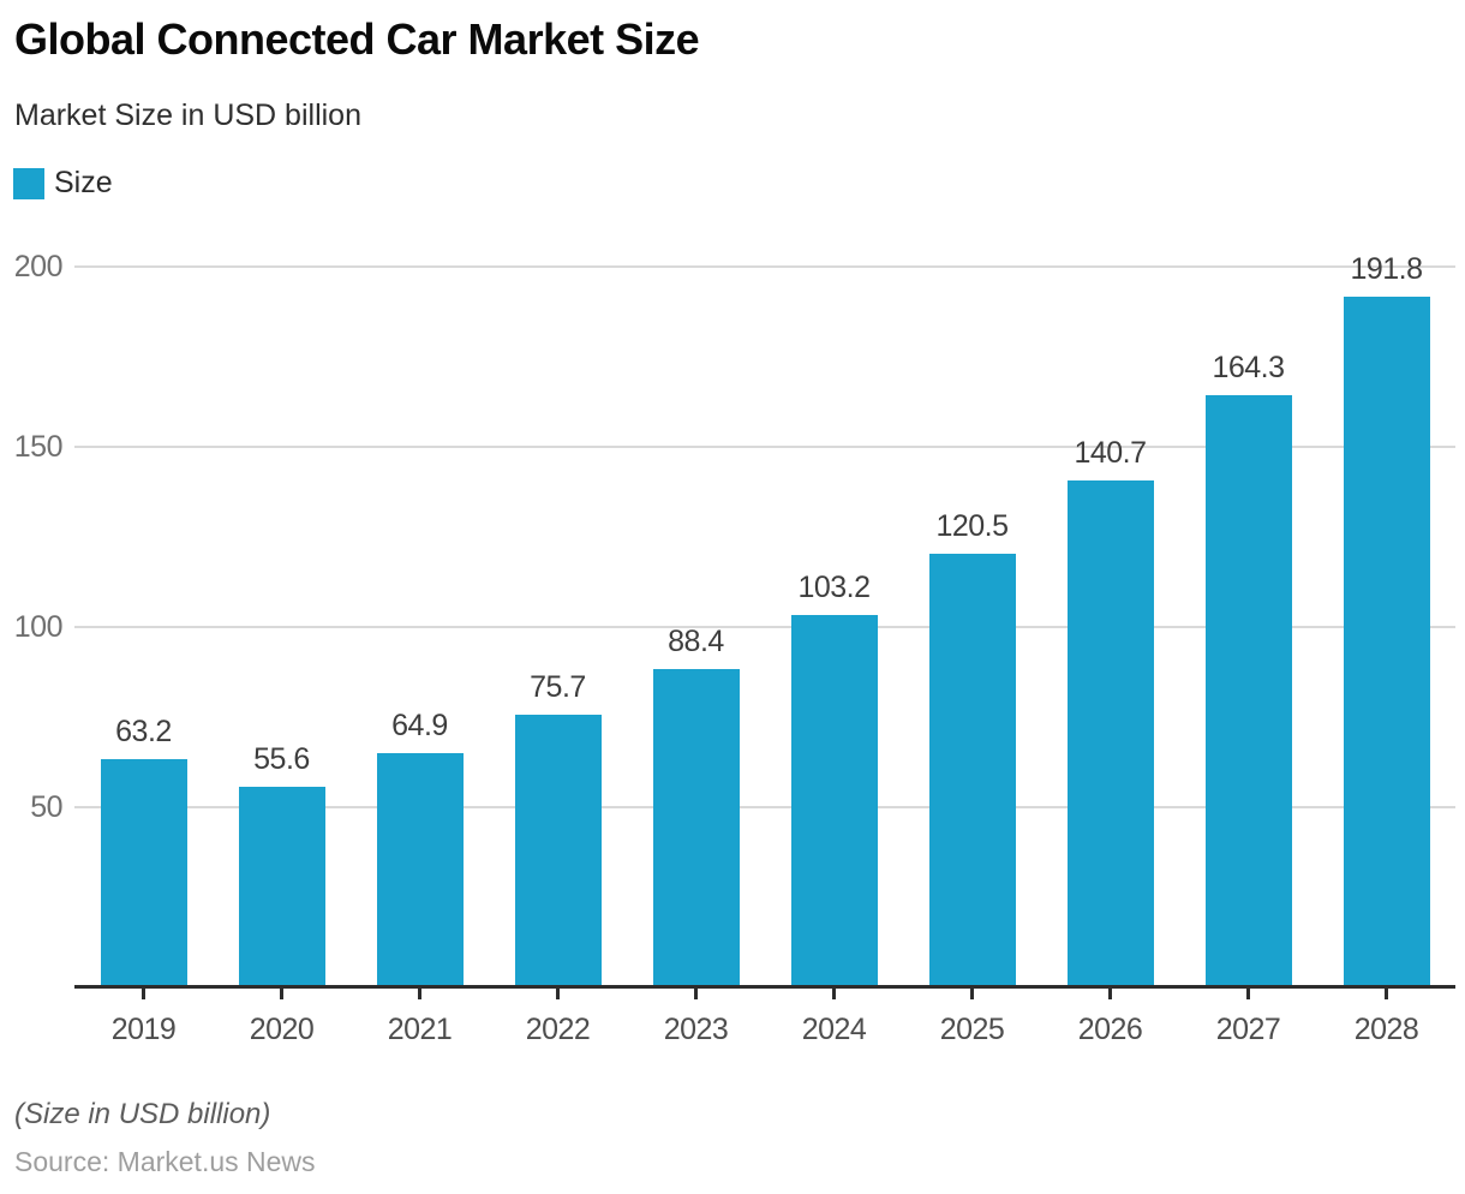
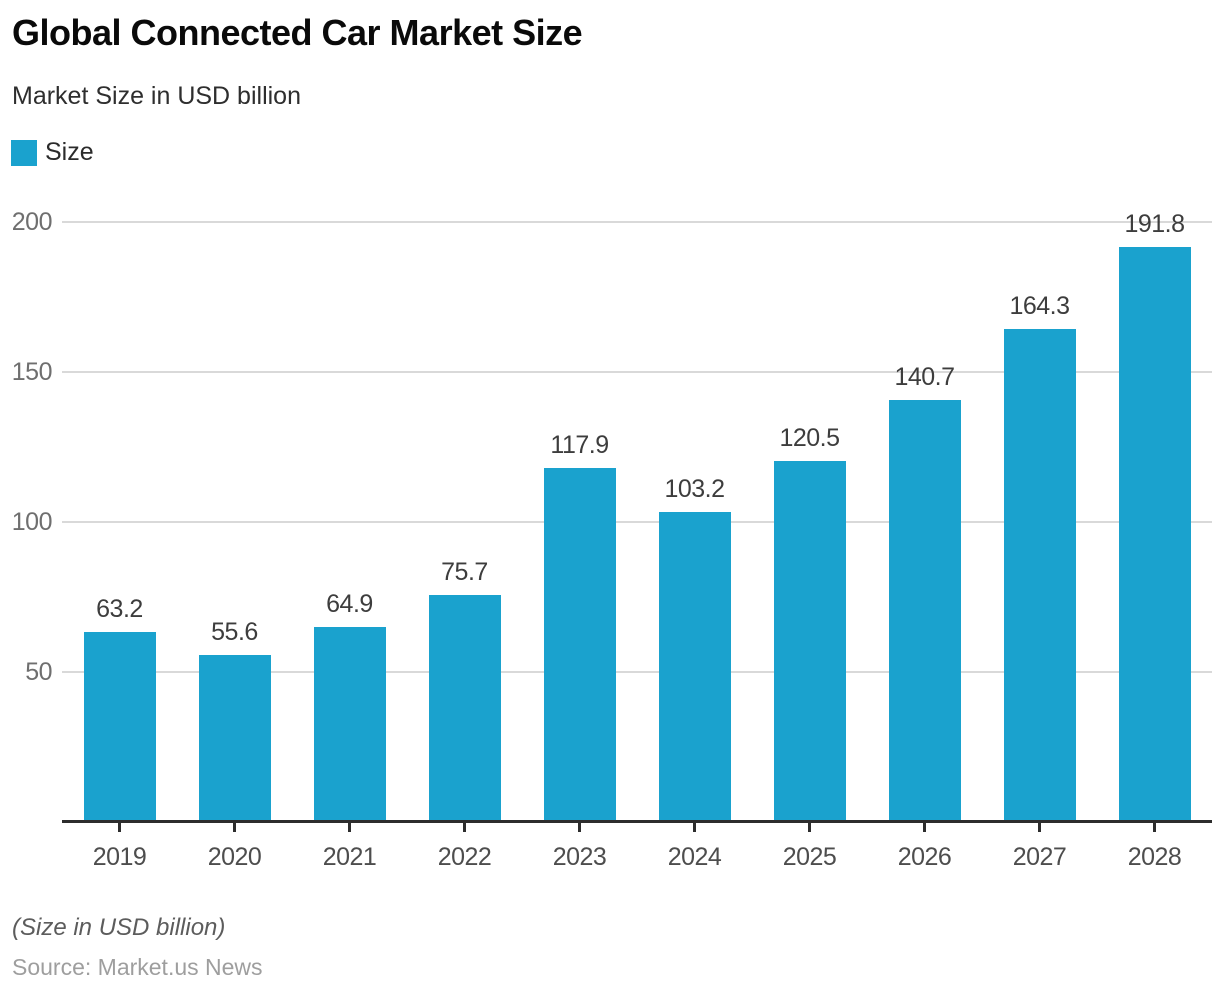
2023: 88.4 -> 117.9
